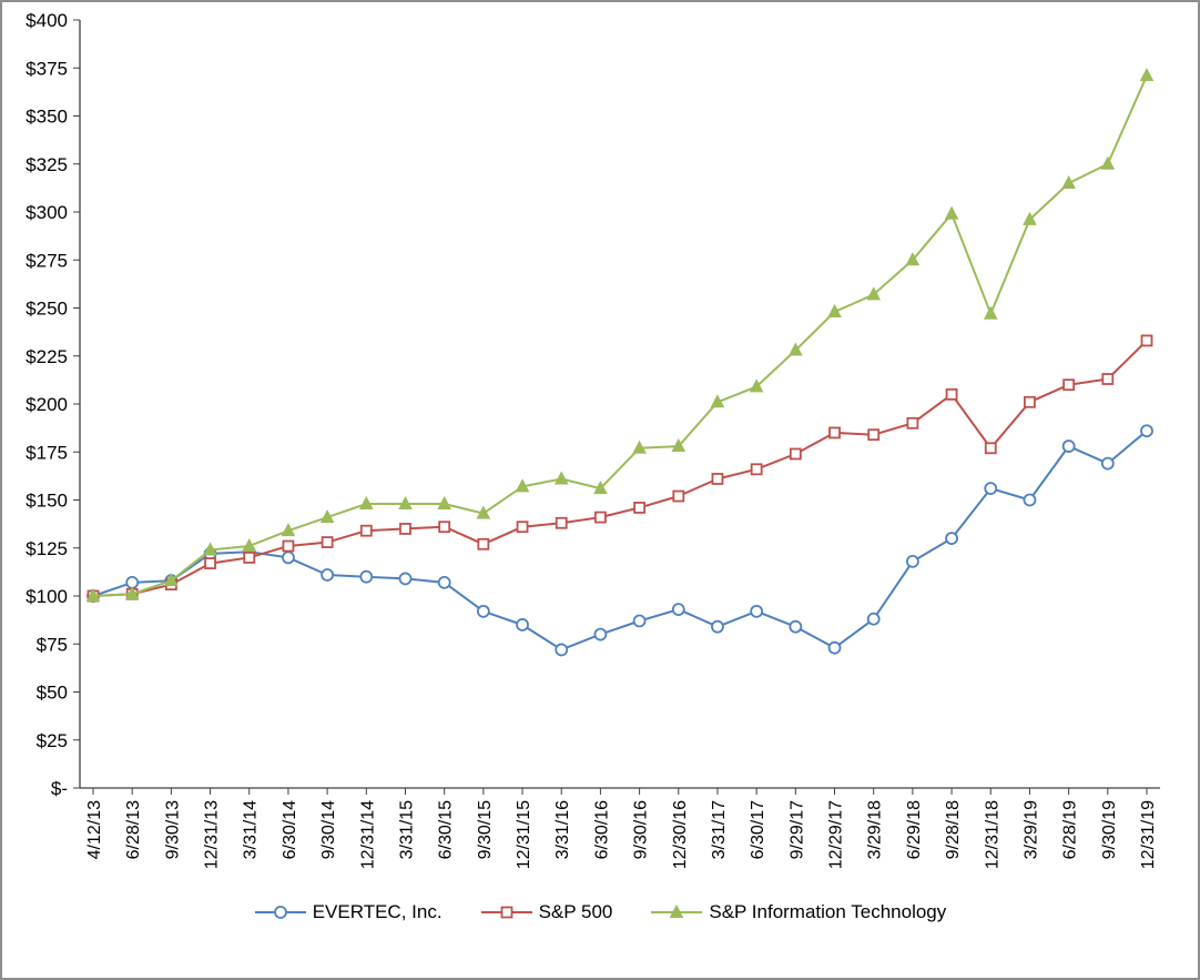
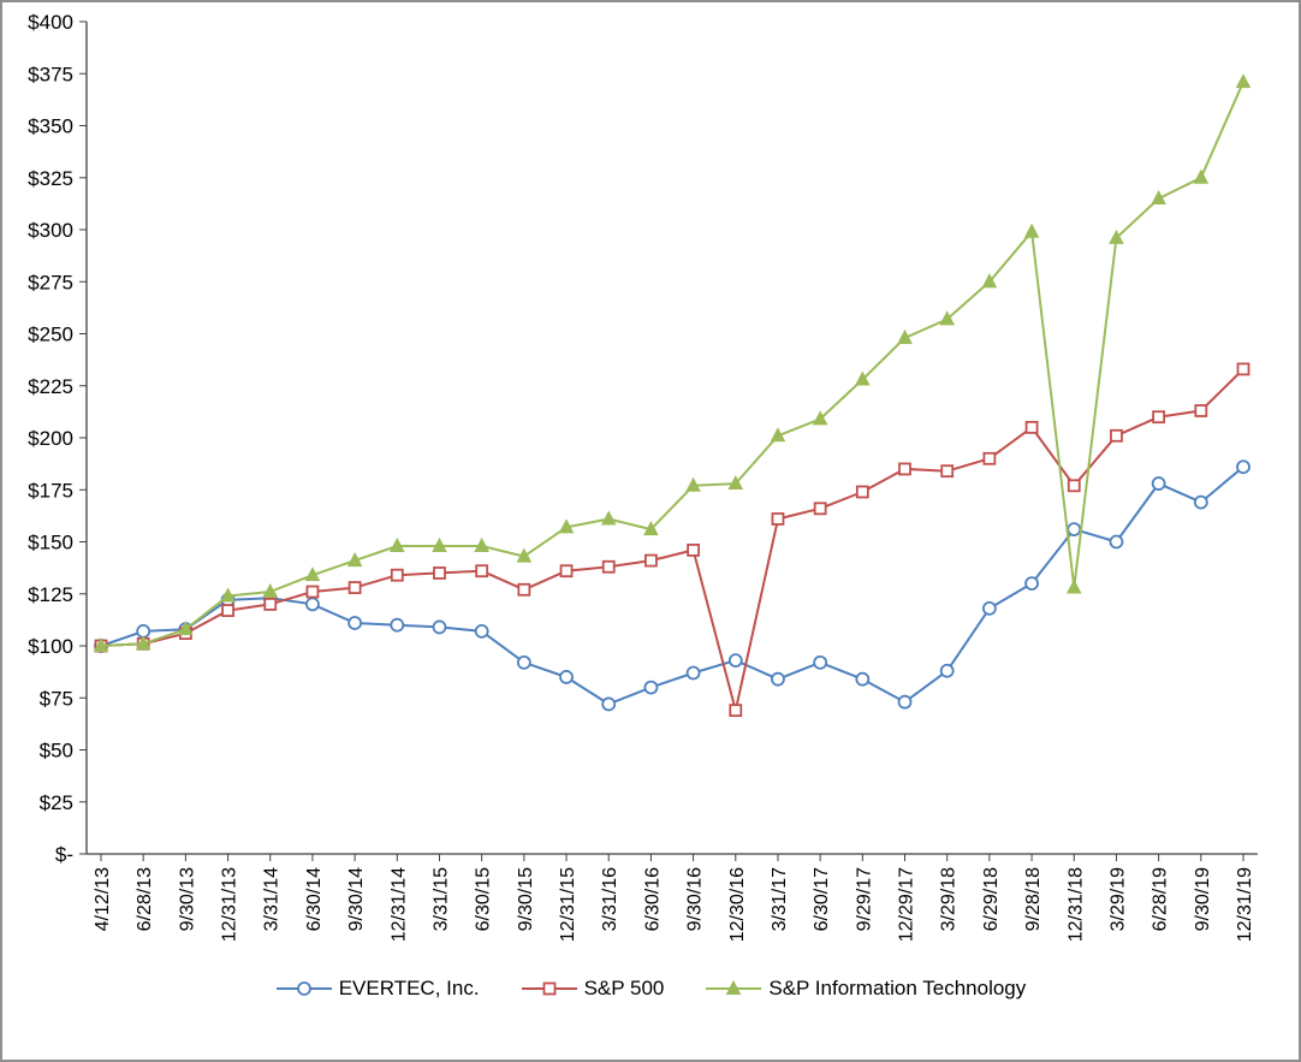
S&P 500/12/30/16: $152 -> $69
S&P Information Technology/12/31/18: $247 -> $128
